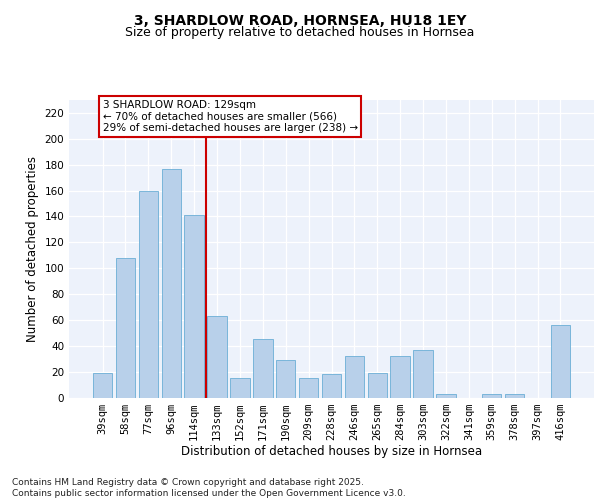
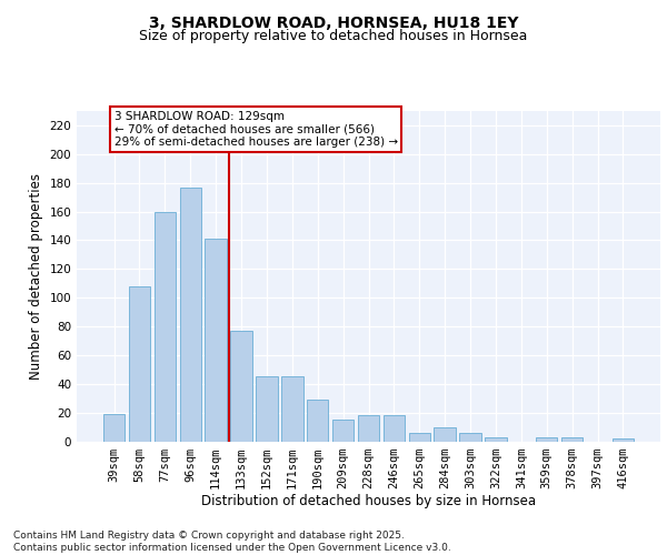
133sqm: 63 -> 77
152sqm: 15 -> 45
246sqm: 32 -> 18
265sqm: 19 -> 6
284sqm: 32 -> 10
303sqm: 37 -> 6
416sqm: 56 -> 2
